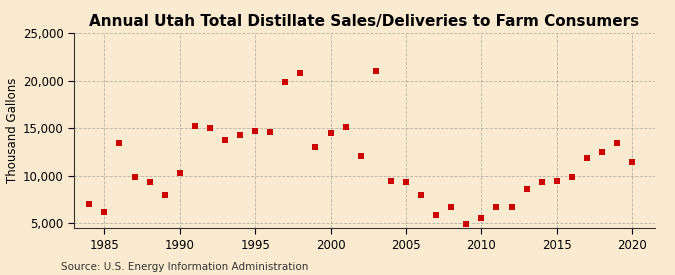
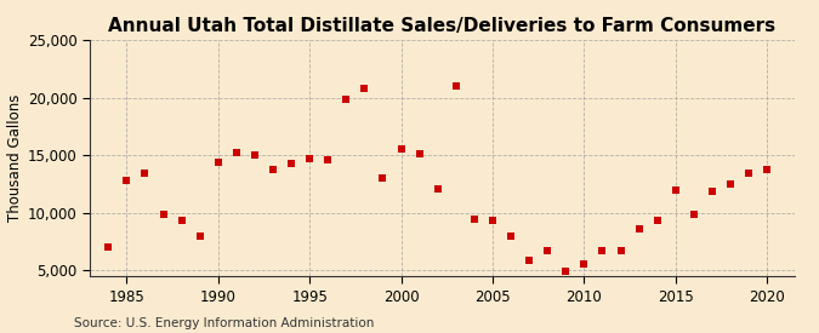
1985: 6,200 -> 12,800
1990: 10,300 -> 14,400
2000: 14,500 -> 15,600
2015: 9,500 -> 12,000
2020: 11,500 -> 13,800
